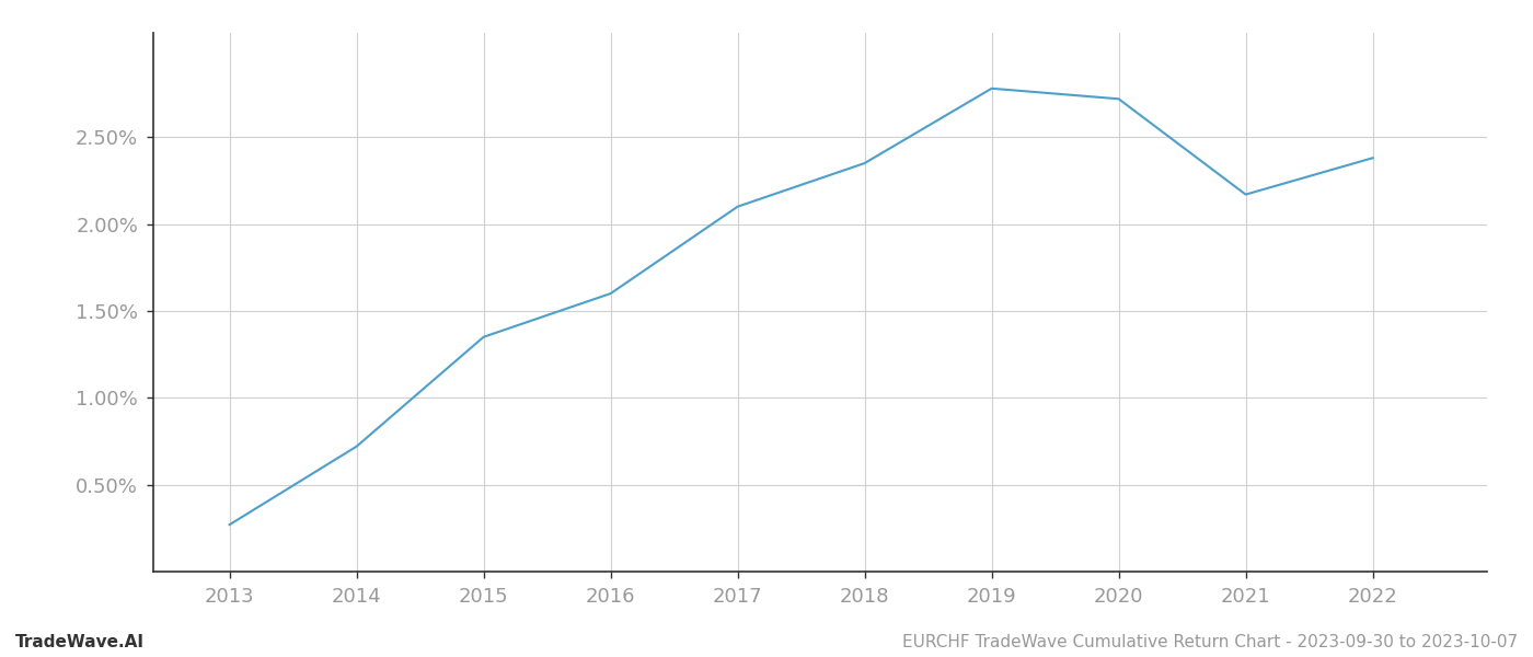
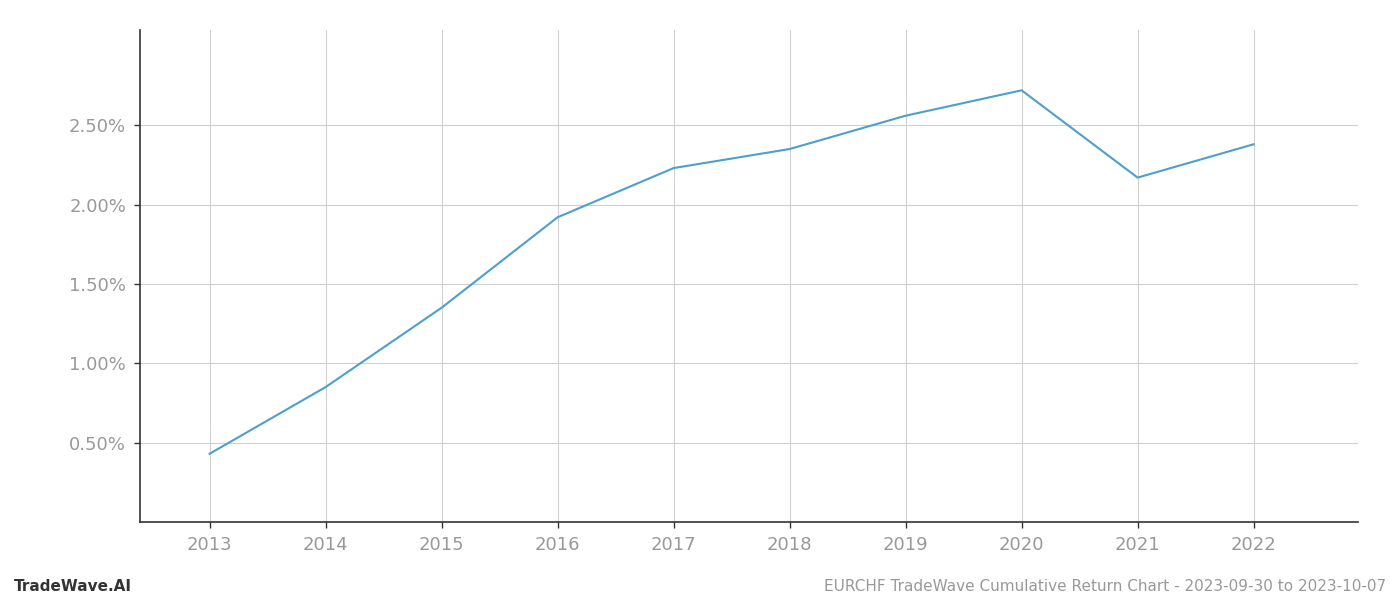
2013: 0.27% -> 0.43%
2014: 0.72% -> 0.85%
2016: 1.60% -> 1.92%
2017: 2.10% -> 2.23%
2019: 2.78% -> 2.56%
